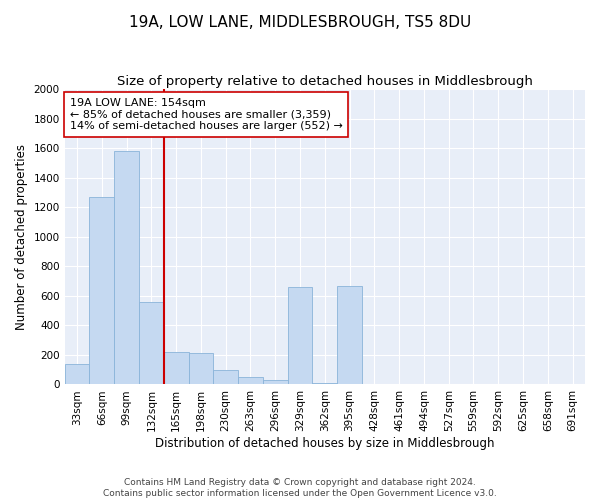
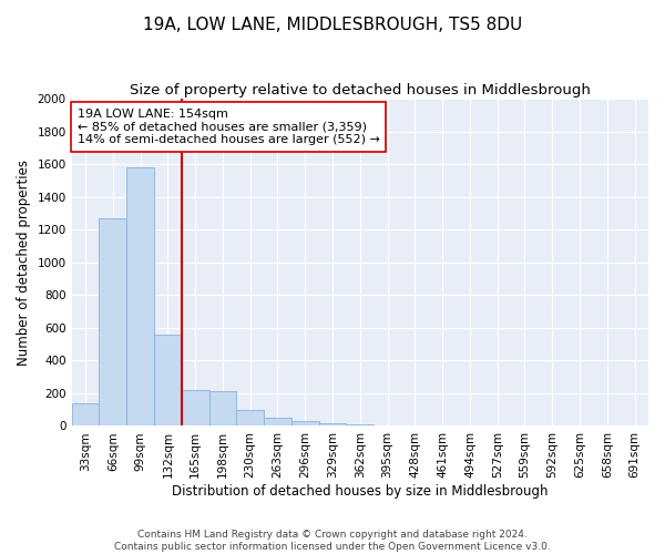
329sqm: 660 -> 20
395sqm: 670 -> 0
